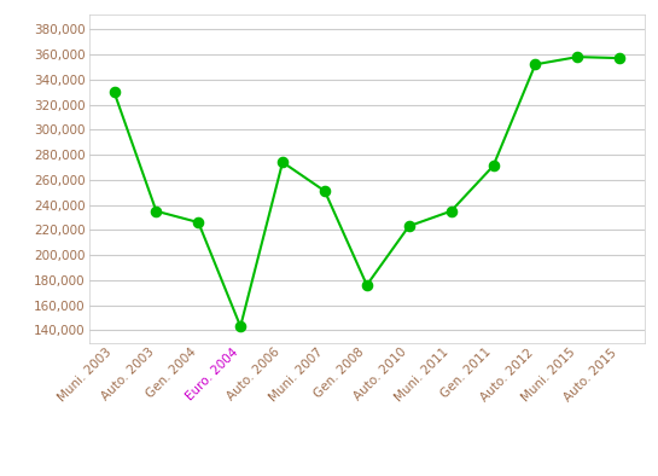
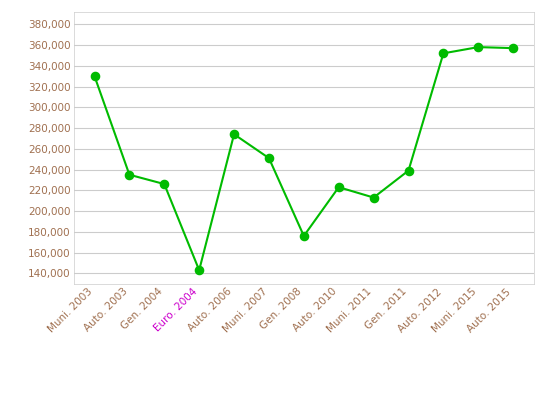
Muni. 2011: 235,000 -> 213,000
Gen. 2011: 271,000 -> 239,000
